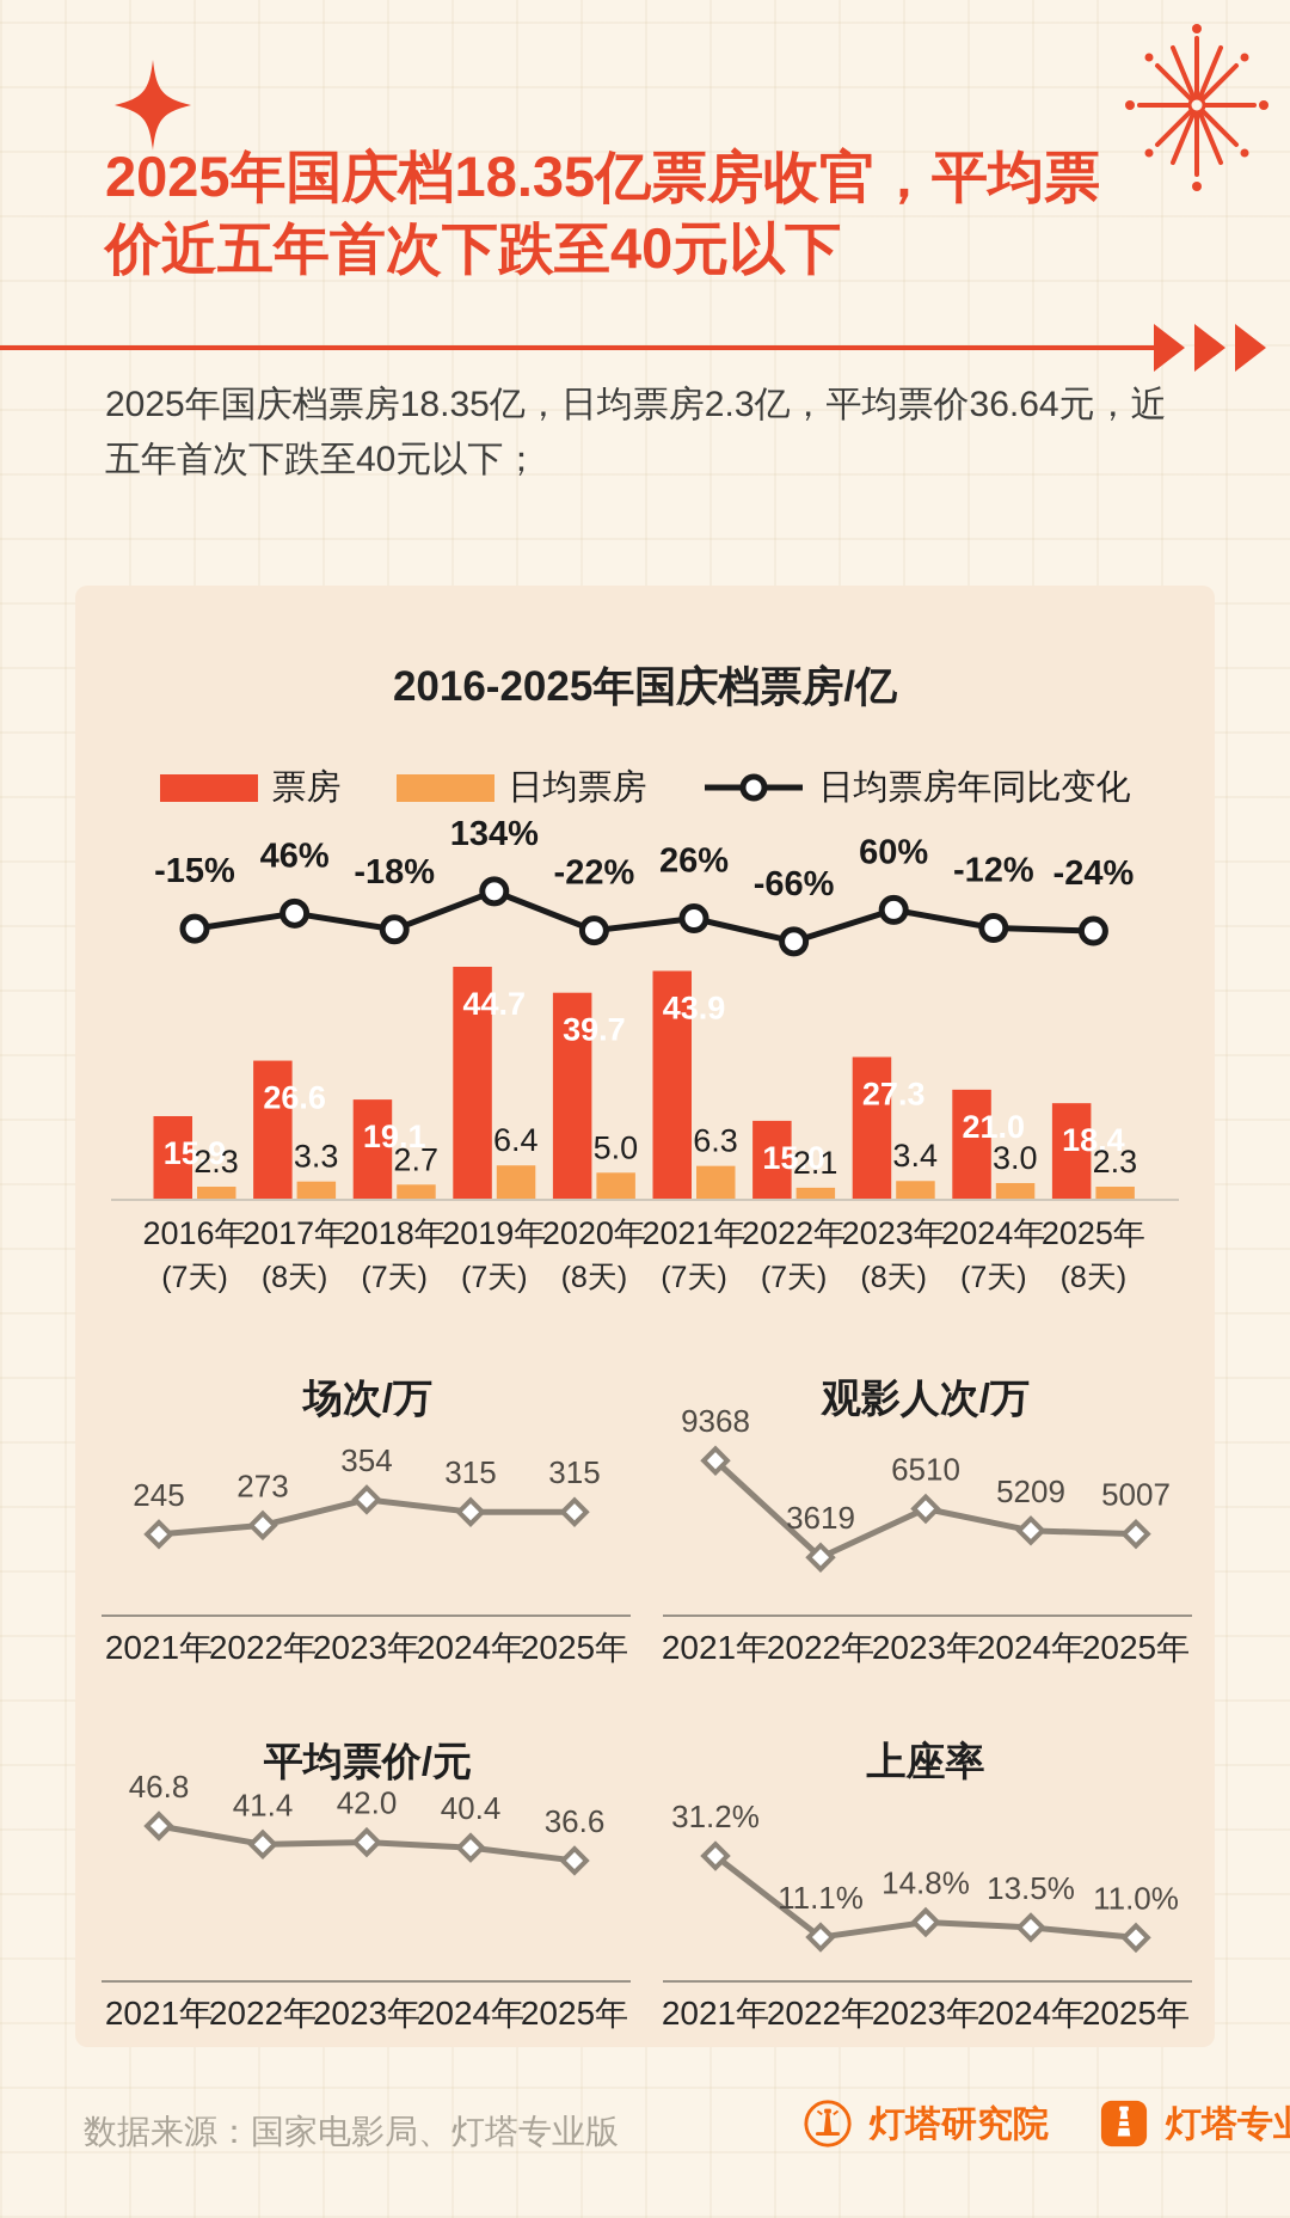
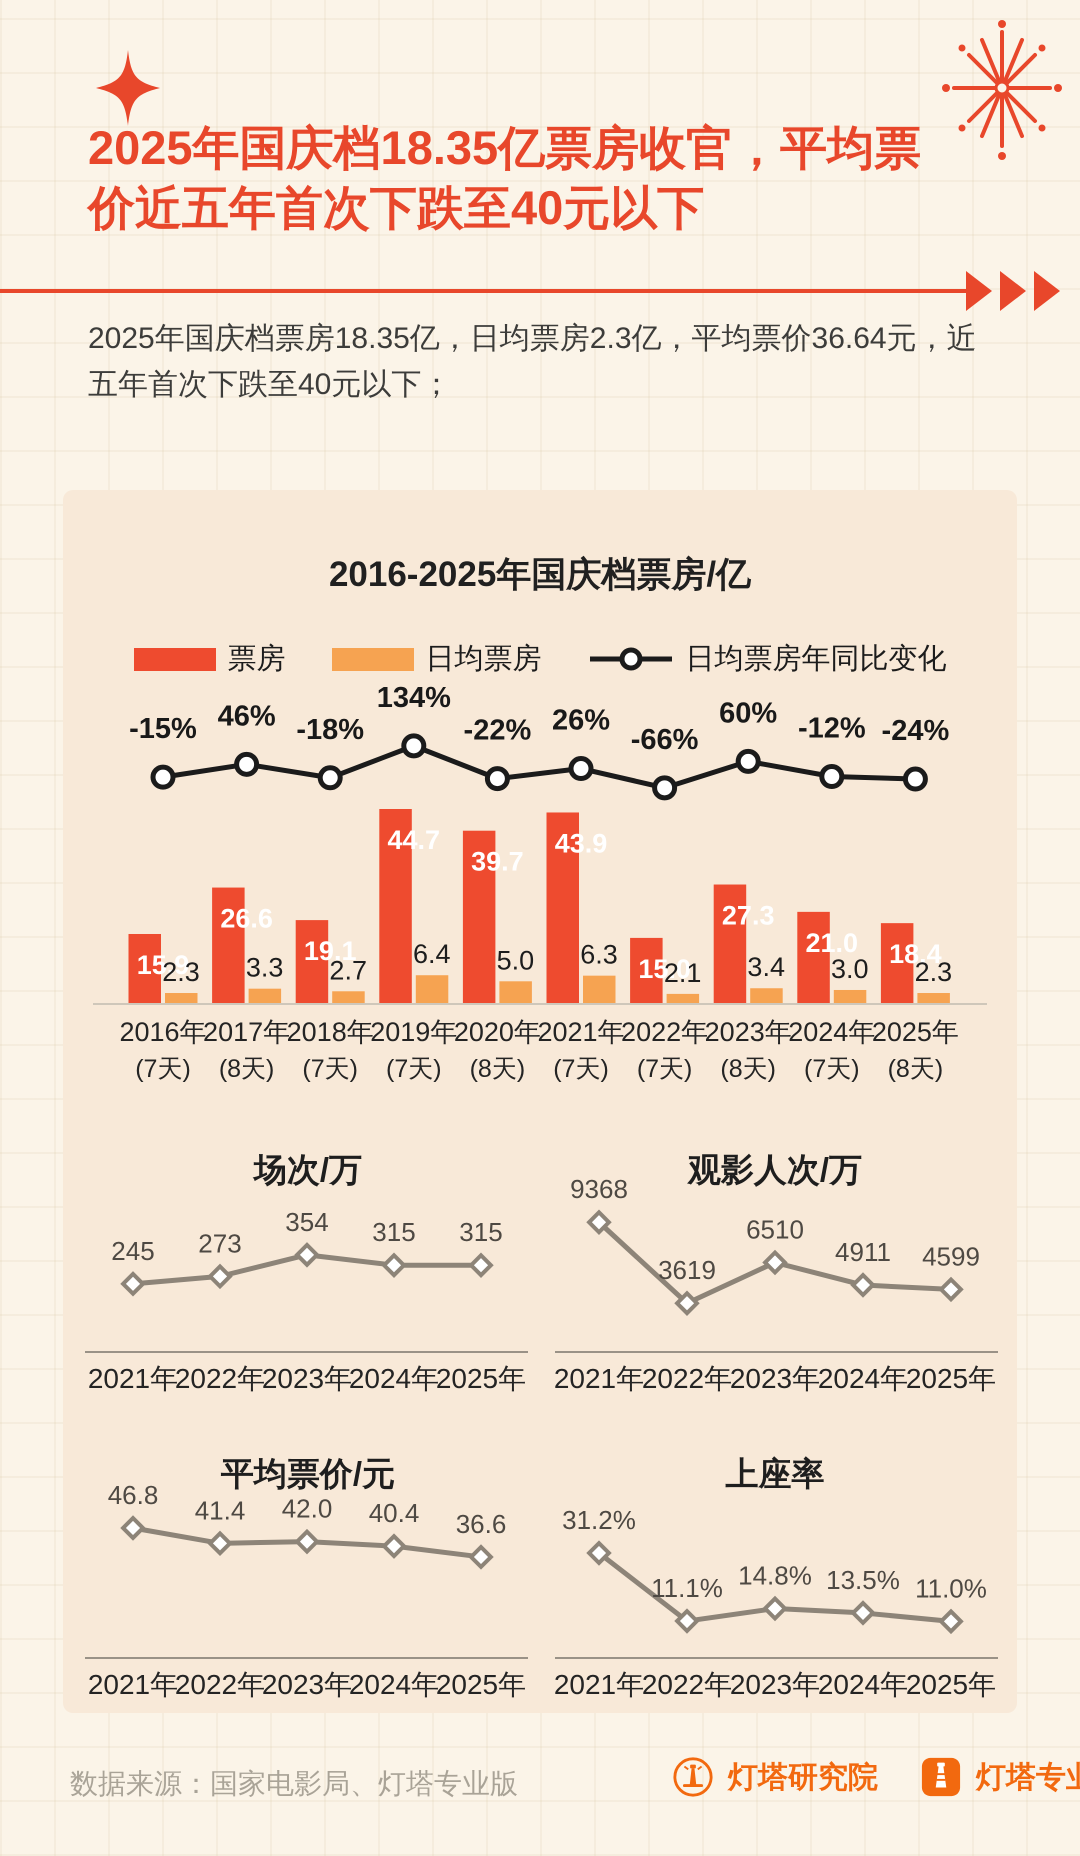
观影人次/万/2024年: 5209 -> 4911
观影人次/万/2025年: 5007 -> 4599
